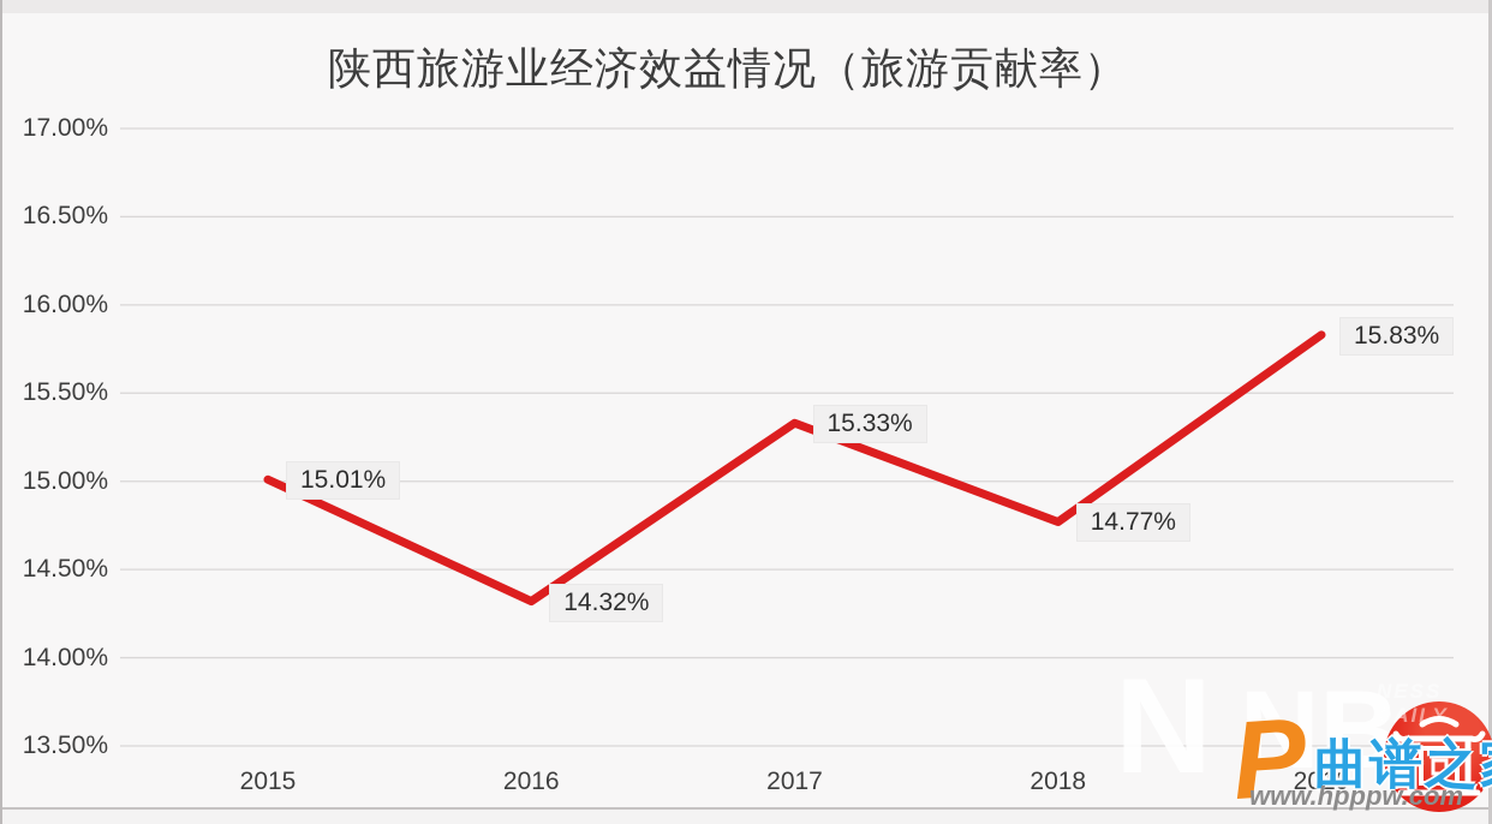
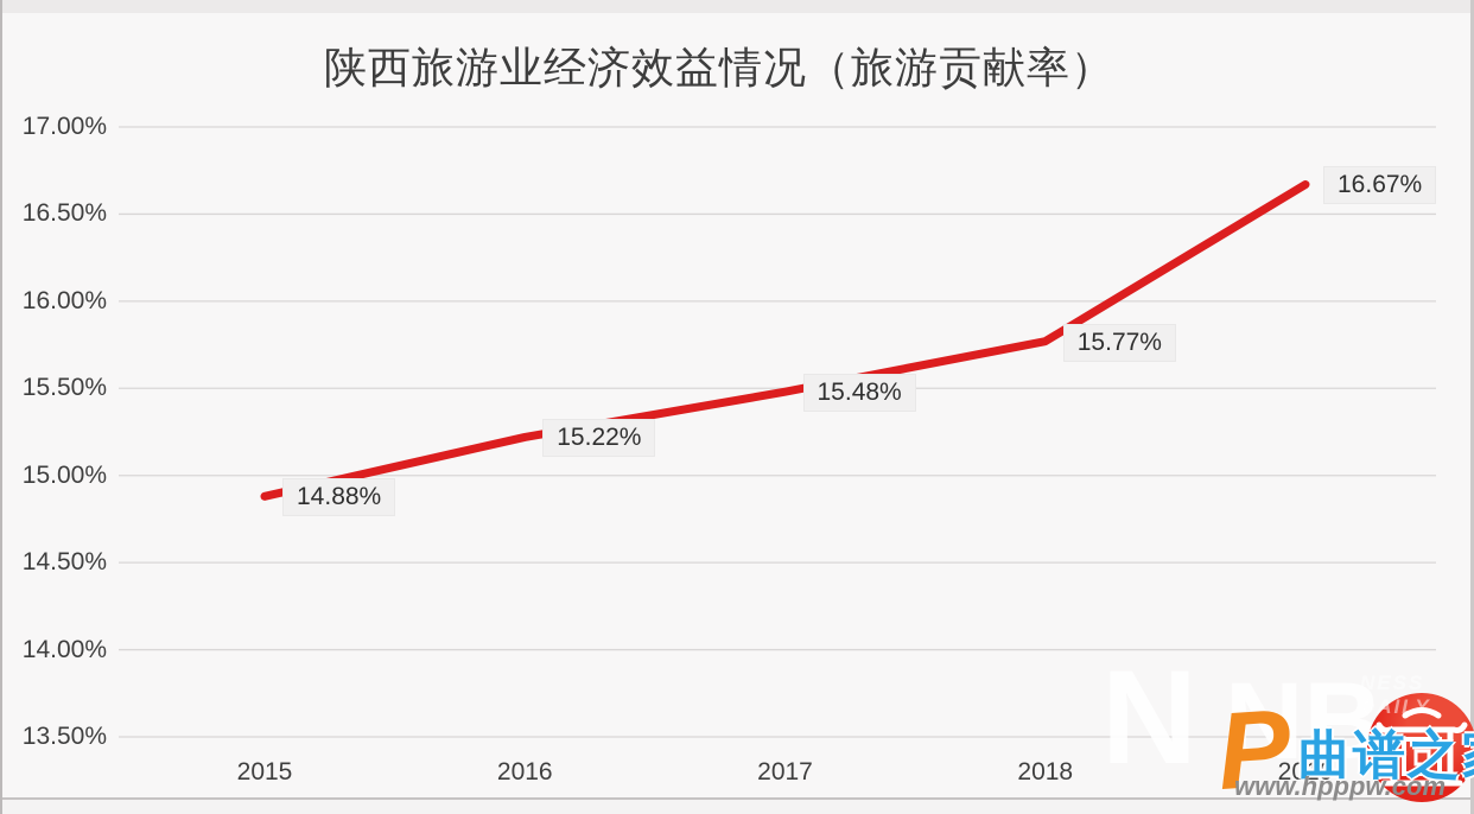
2015: 15.01% -> 14.88%
2016: 14.32% -> 15.22%
2017: 15.33% -> 15.48%
2018: 14.77% -> 15.77%
2019: 15.83% -> 16.67%
